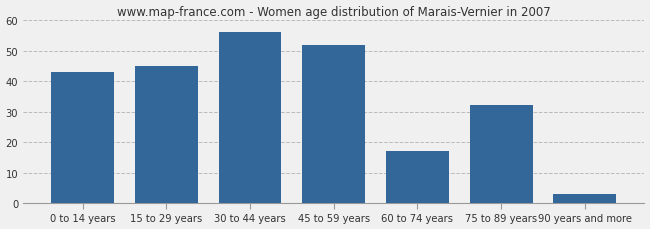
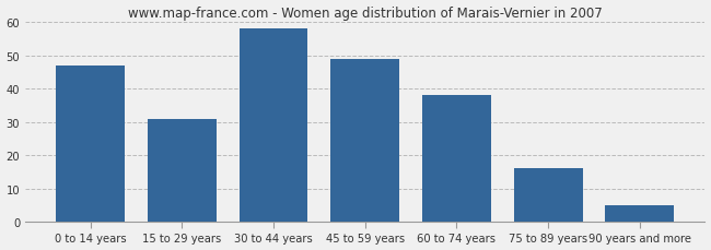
0 to 14 years: 43 -> 47
15 to 29 years: 45 -> 31
30 to 44 years: 56 -> 58
45 to 59 years: 52 -> 49
60 to 74 years: 17 -> 38
75 to 89 years: 32 -> 16
90 years and more: 3 -> 5
